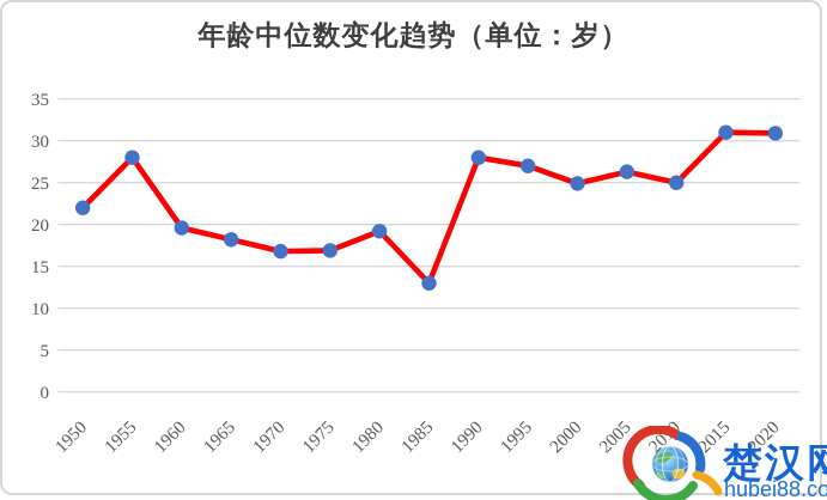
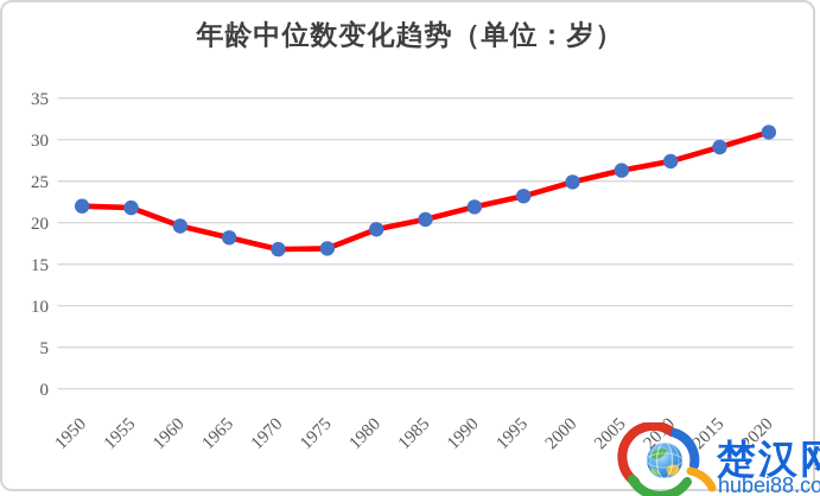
1955: 28 -> 22
1985: 13 -> 20
1990: 28 -> 22
1995: 27 -> 23
2010: 25 -> 27
2015: 31 -> 29
